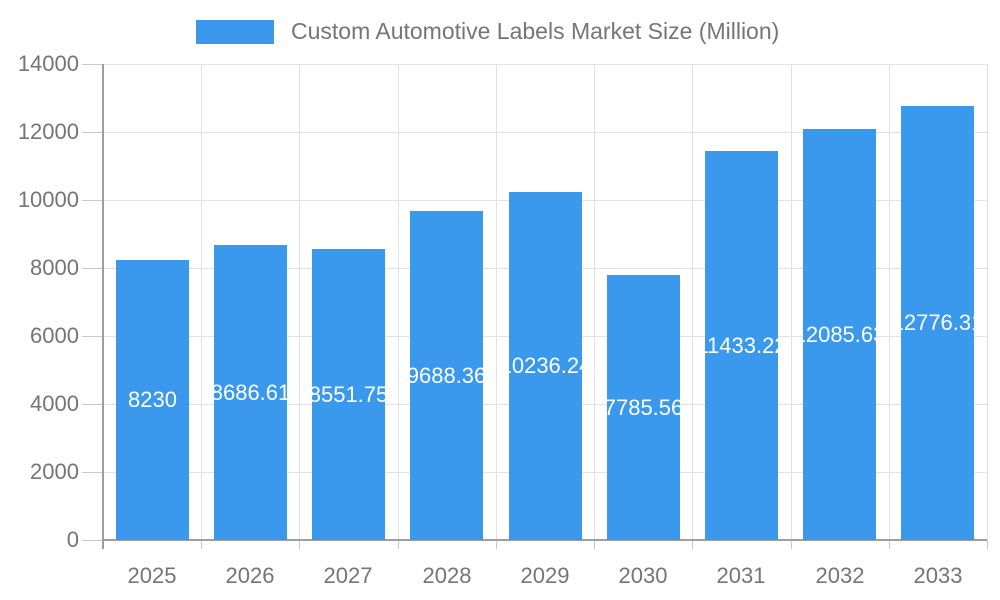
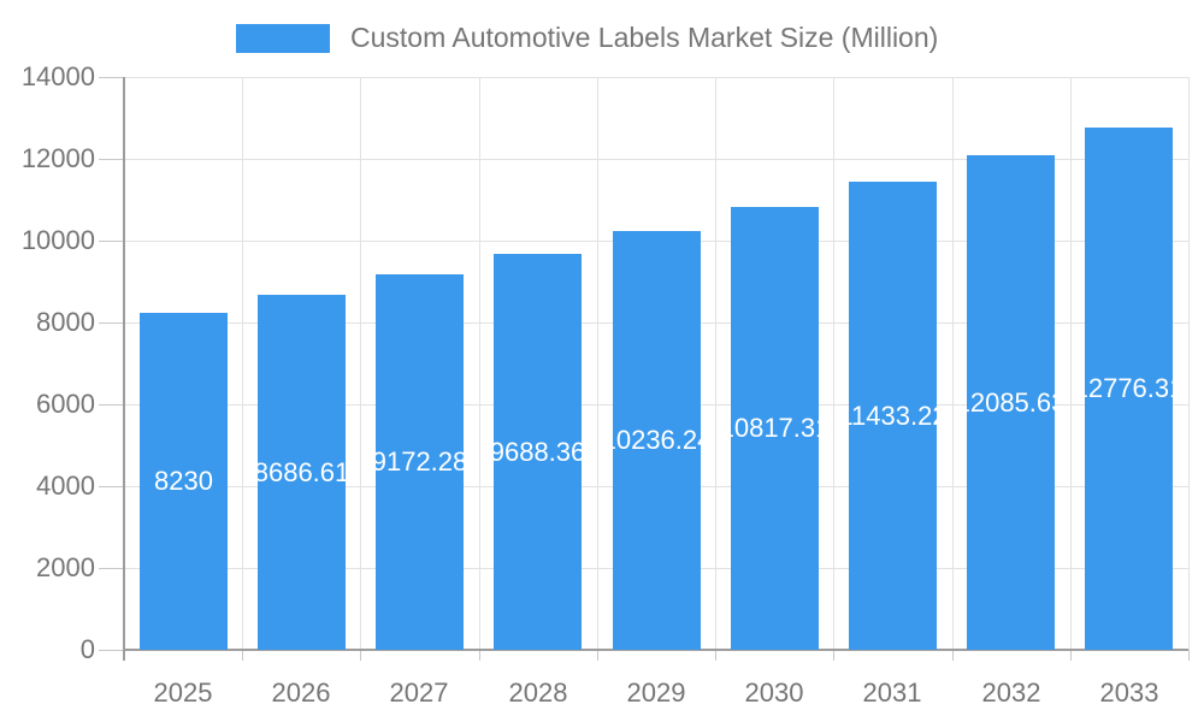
2027: 8551.75 -> 9172.28
2030: 7785.56 -> 10817.31
